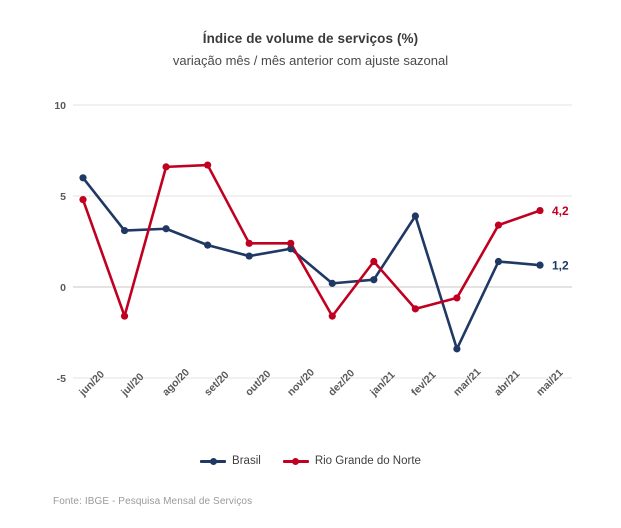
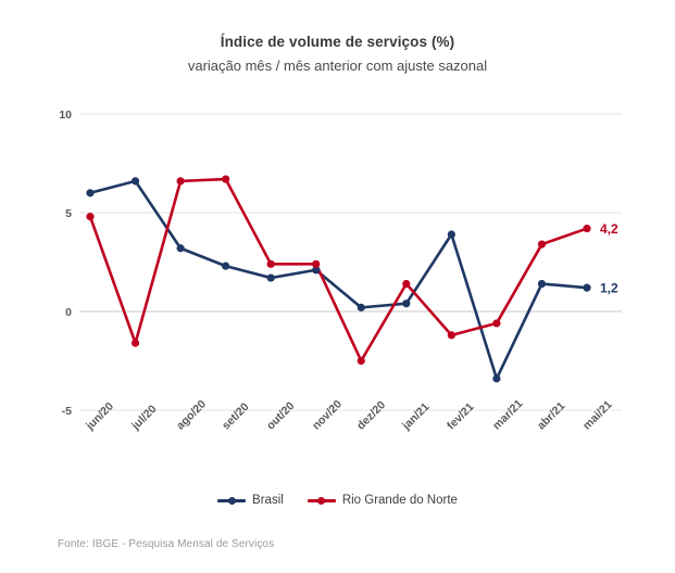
Brasil/jul/20: 3.1 -> 6.6
Rio Grande do Norte/dez/20: -1.6 -> -2.5
